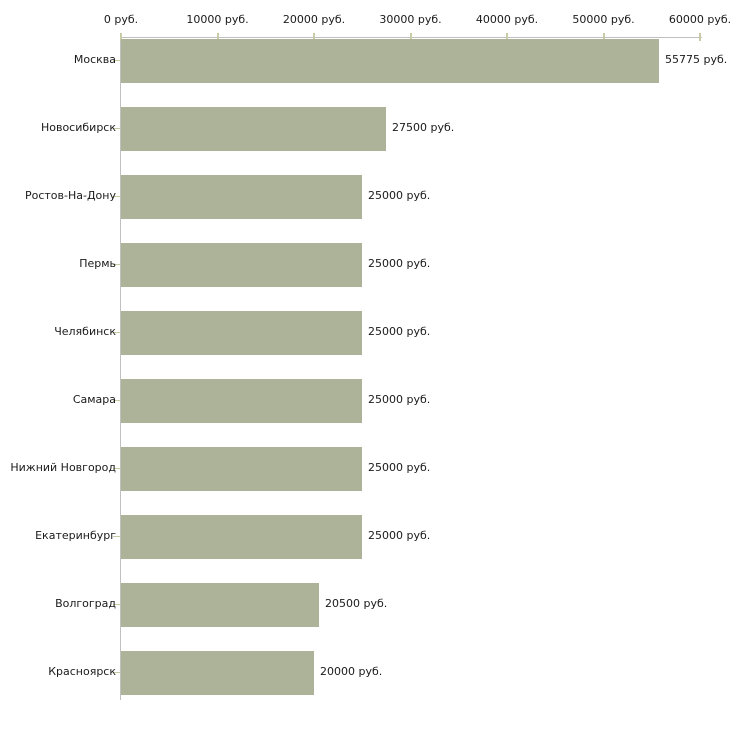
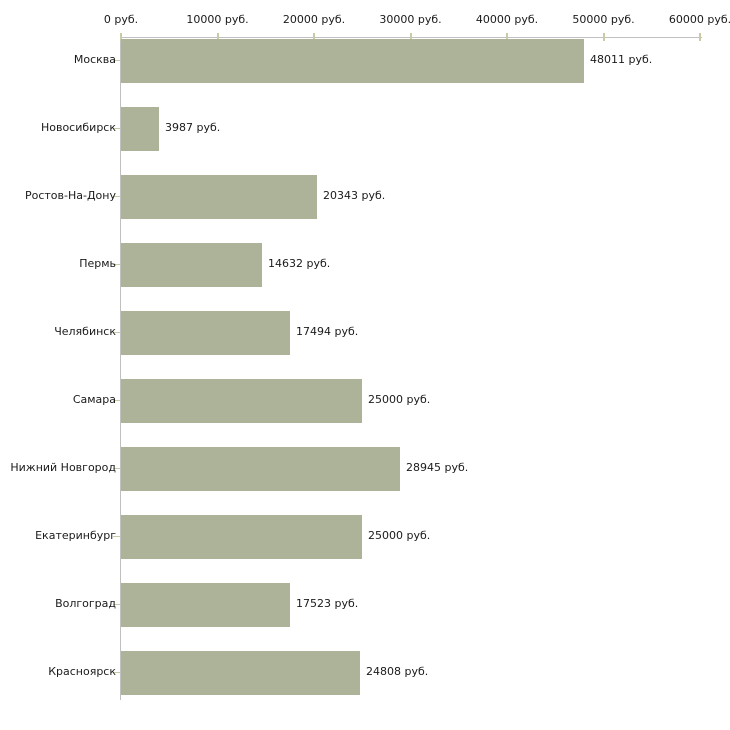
Москва: 55775 -> 48011
Новосибирск: 27500 -> 3987
Ростов-На-Дону: 25000 -> 20343
Пермь: 25000 -> 14632
Челябинск: 25000 -> 17494
Нижний Новгород: 25000 -> 28945
Волгоград: 20500 -> 17523
Красноярск: 20000 -> 24808
